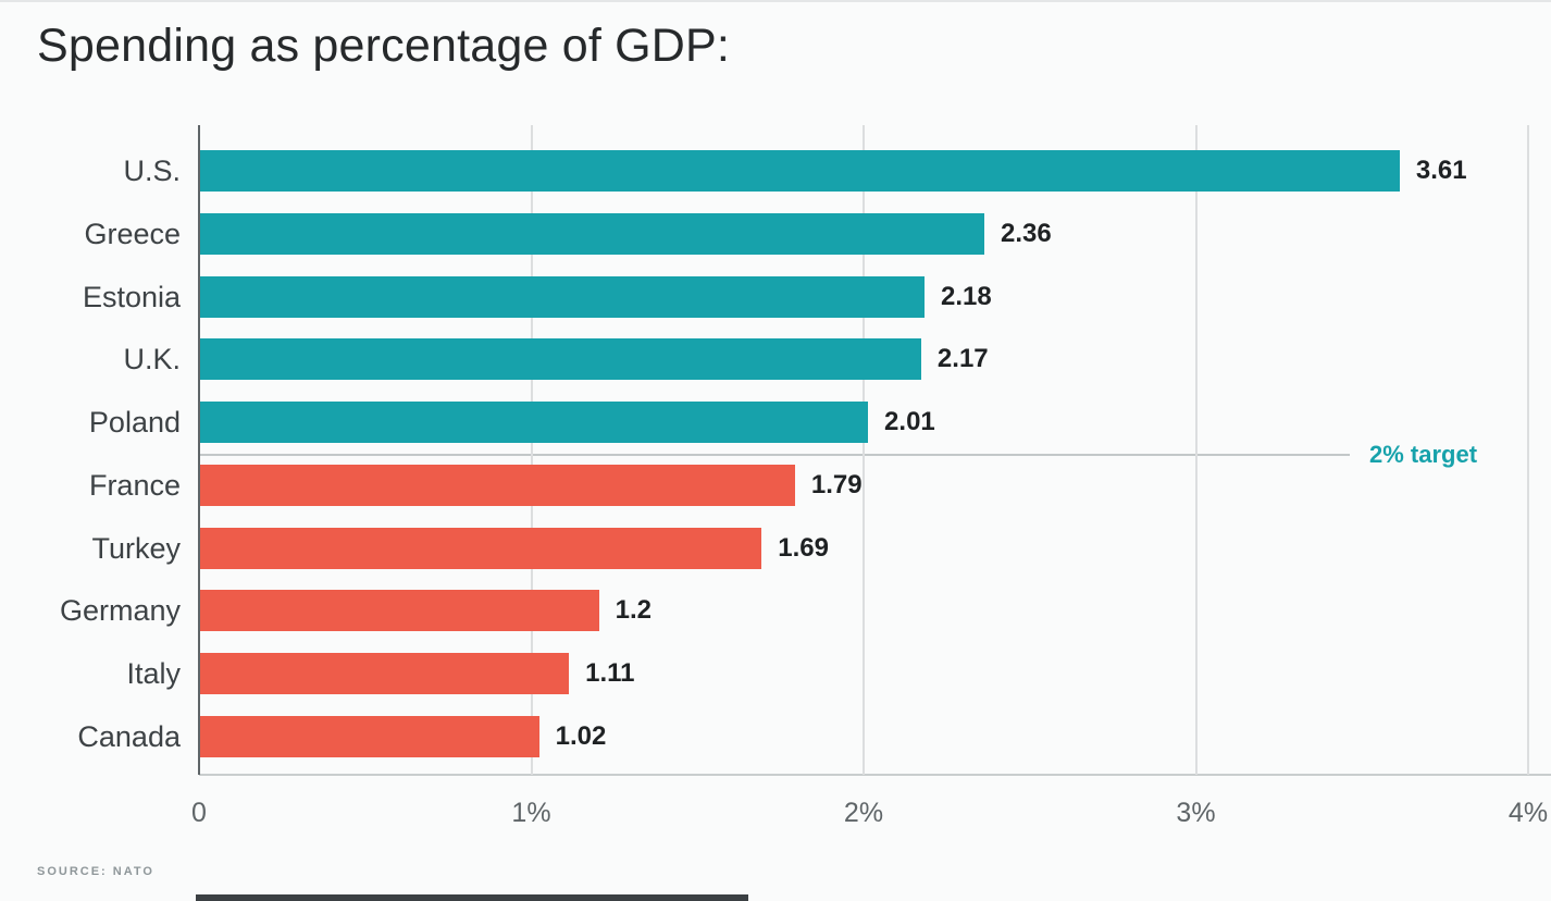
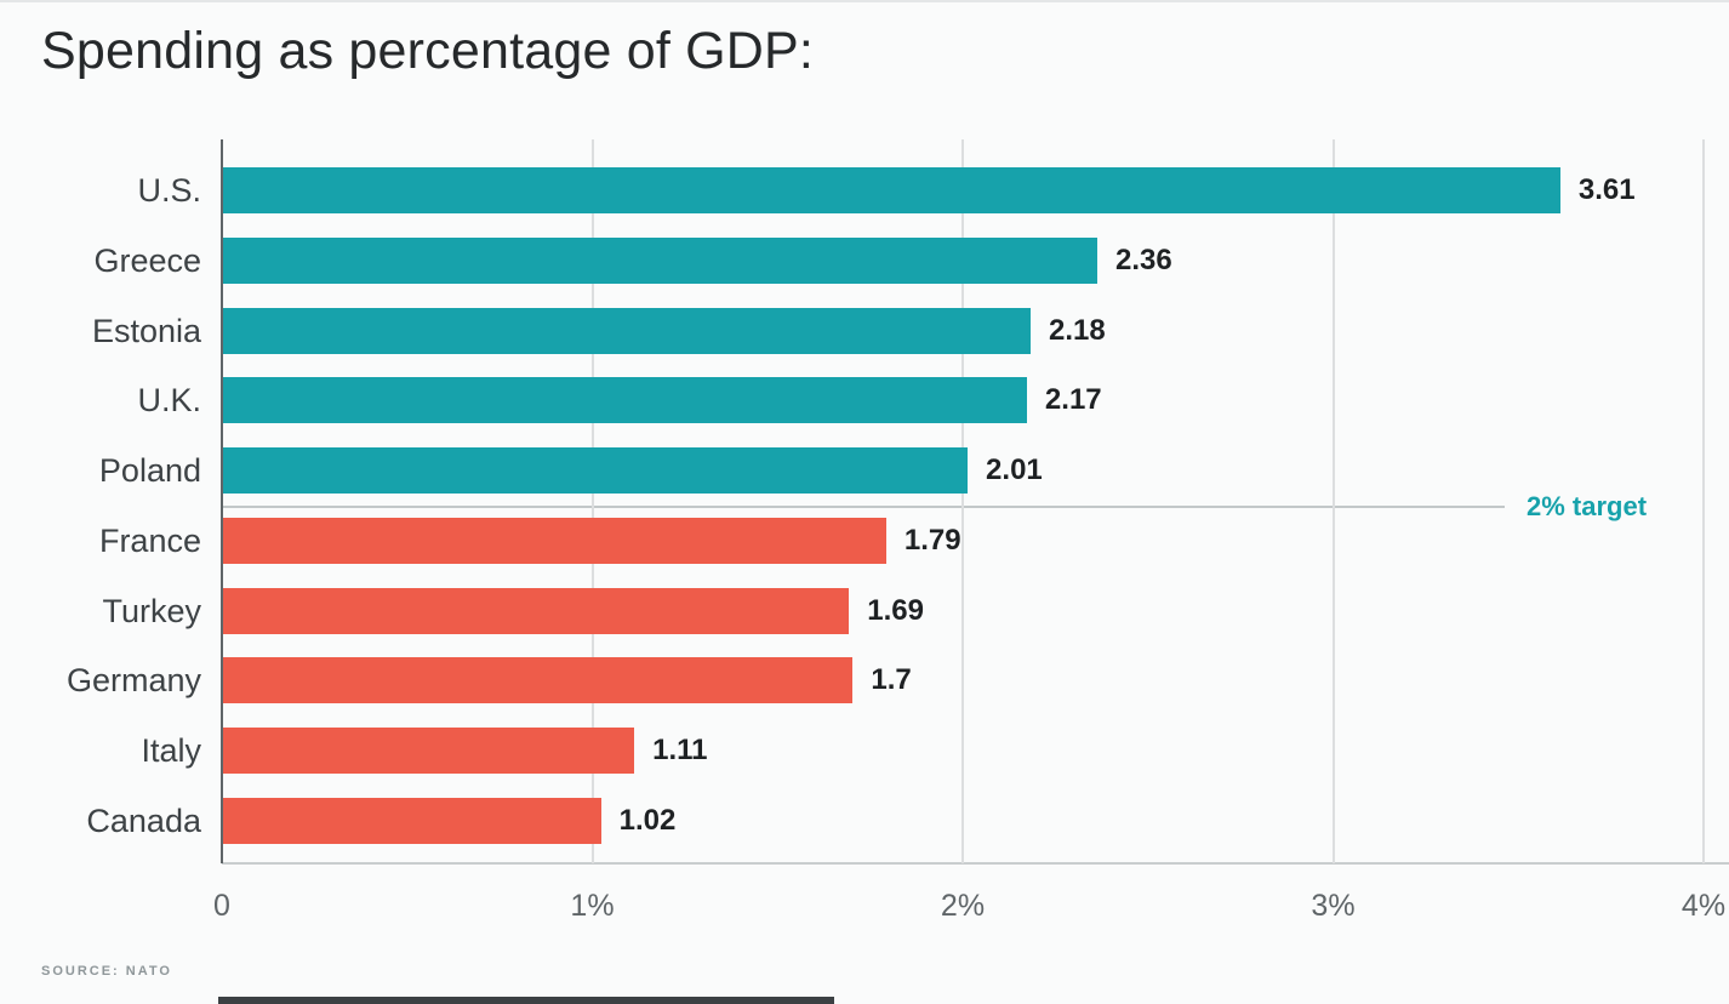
Germany: 1.2 -> 1.7
